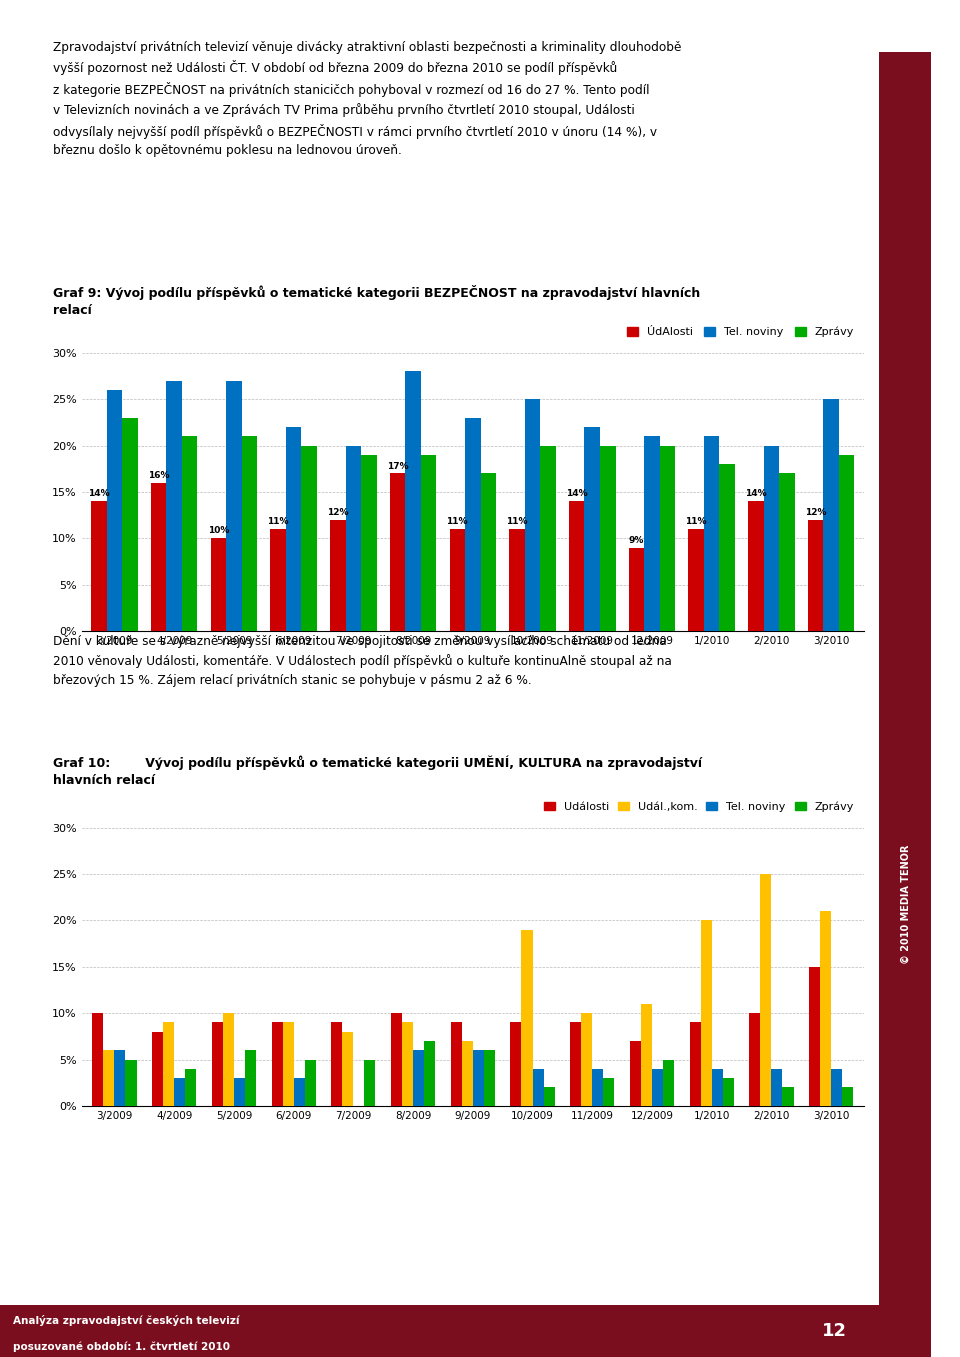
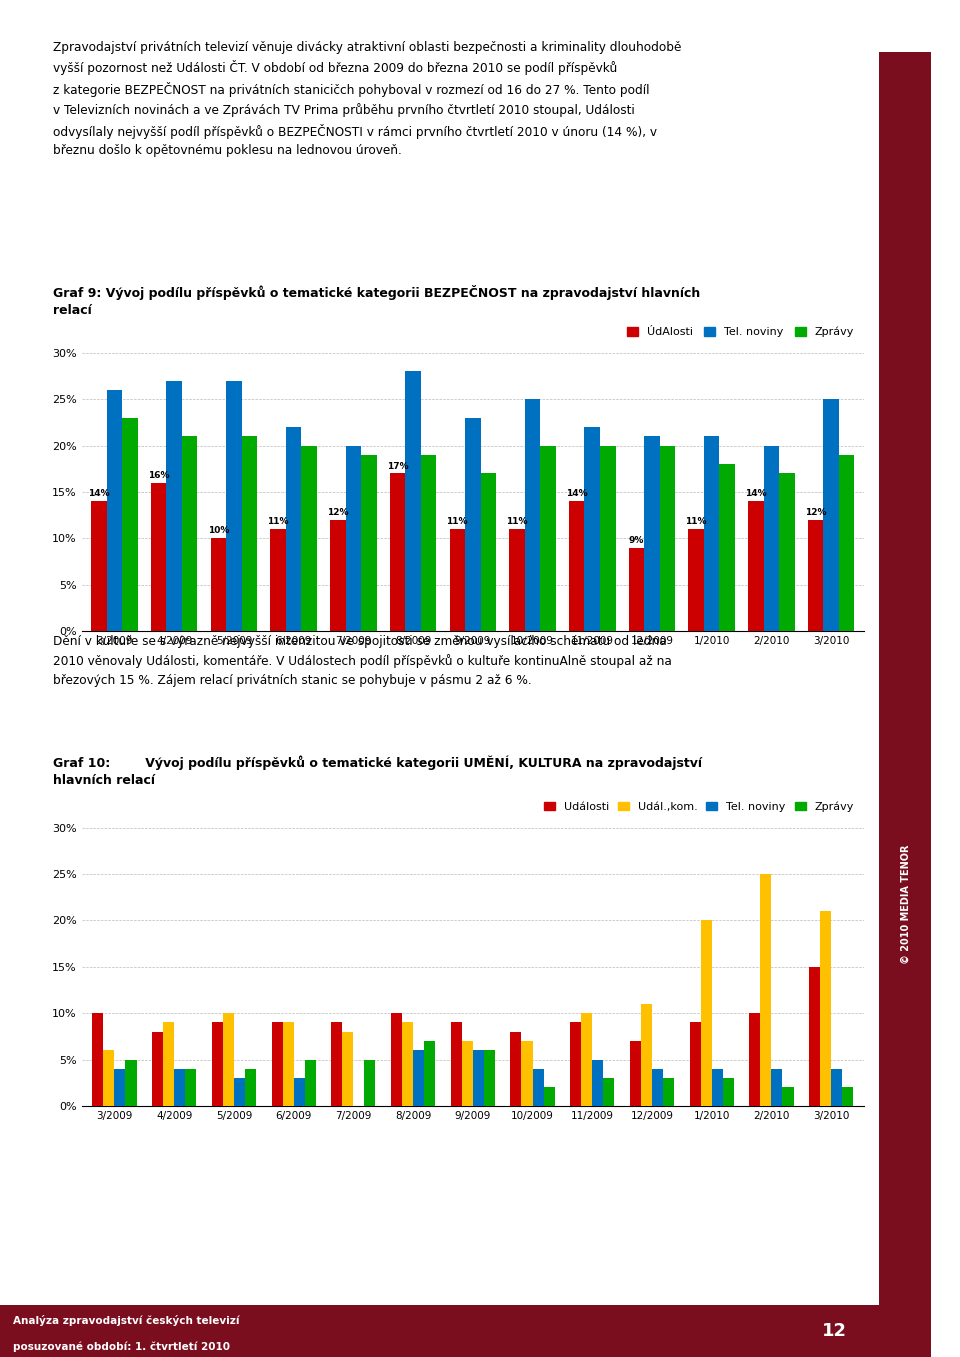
Tel. noviny/3/2009: 6% -> 4%
Tel. noviny/4/2009: 3% -> 4%
Zprávy/5/2009: 6% -> 4%
Události/10/2009: 9% -> 8%
Udál.,kom./10/2009: 19% -> 7%
Tel. noviny/11/2009: 4% -> 5%
Zprávy/12/2009: 5% -> 3%
